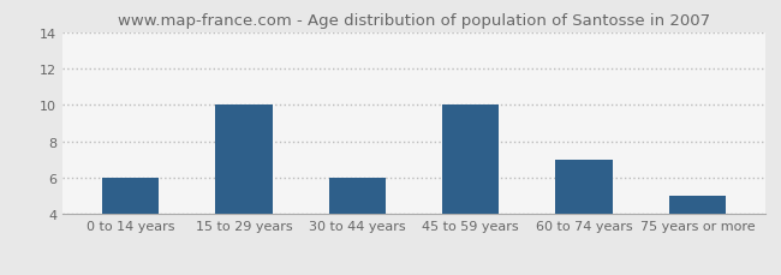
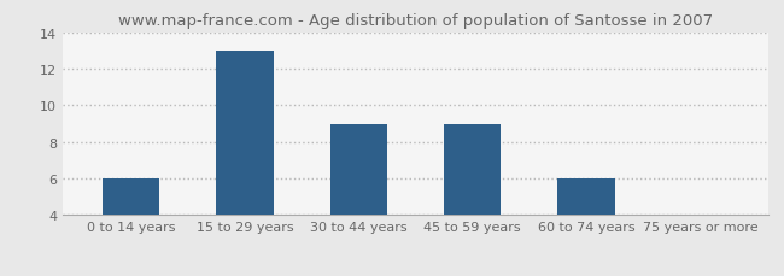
15 to 29 years: 10 -> 13
30 to 44 years: 6 -> 9
45 to 59 years: 10 -> 9
60 to 74 years: 7 -> 6
75 years or more: 5 -> 4
